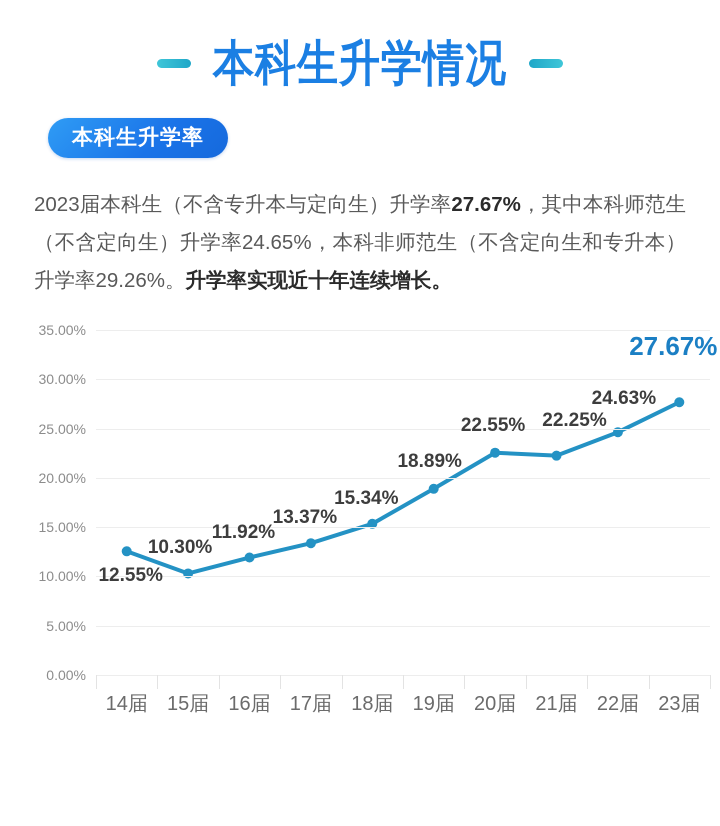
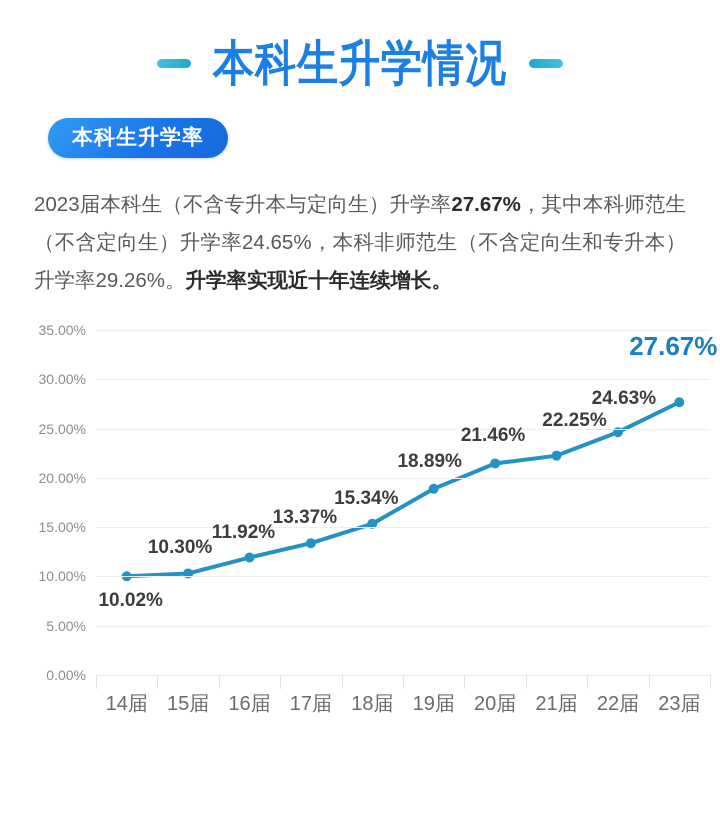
14届: 12.55% -> 10.02%
20届: 22.55% -> 21.46%
